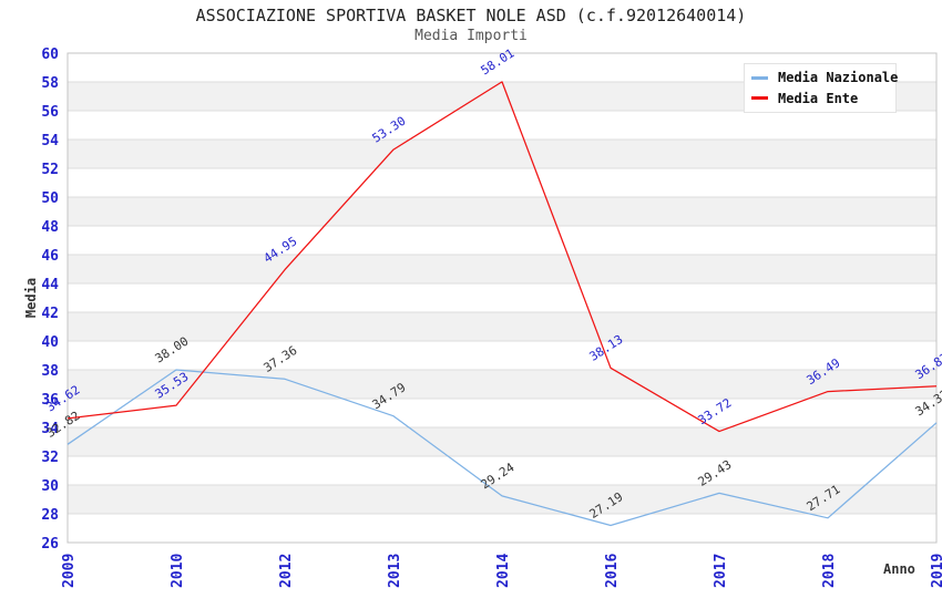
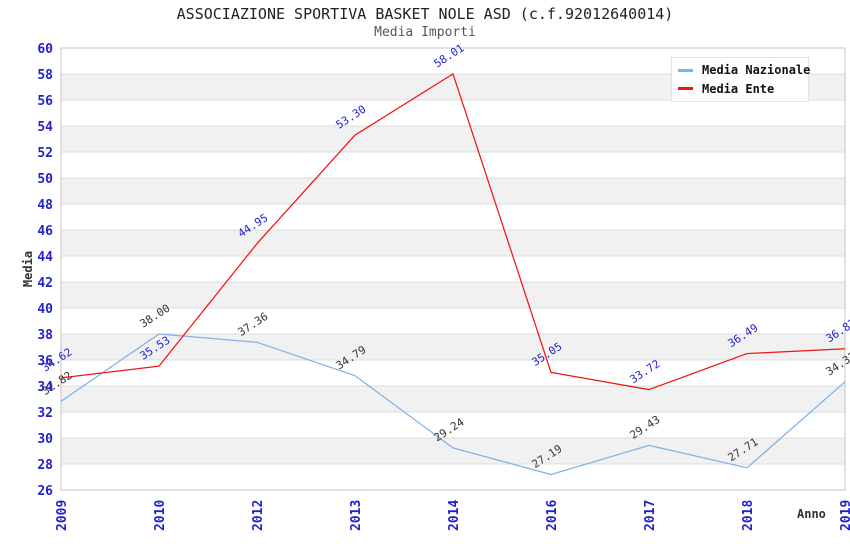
Media Ente/2016: 38.13 -> 35.05
